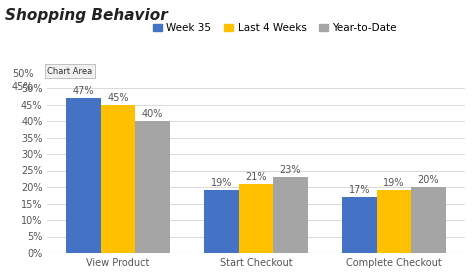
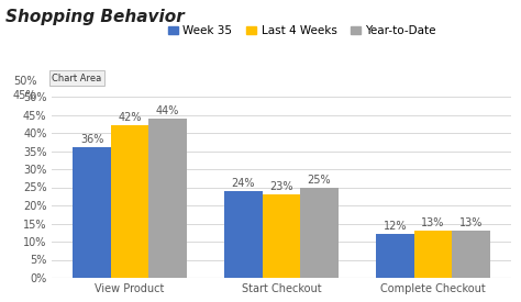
Week 35/View Product: 47% -> 36%
Last 4 Weeks/View Product: 45% -> 42%
Year-to-Date/View Product: 40% -> 44%
Week 35/Start Checkout: 19% -> 24%
Last 4 Weeks/Start Checkout: 21% -> 23%
Year-to-Date/Start Checkout: 23% -> 25%
Week 35/Complete Checkout: 17% -> 12%
Last 4 Weeks/Complete Checkout: 19% -> 13%
Year-to-Date/Complete Checkout: 20% -> 13%
